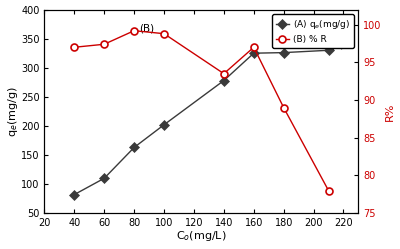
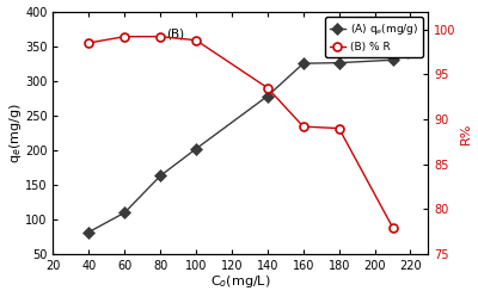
(B) % R/40: 97.0 -> 98.5
(B) % R/60: 97.4 -> 99.2
(B) % R/160: 97.0 -> 89.2
